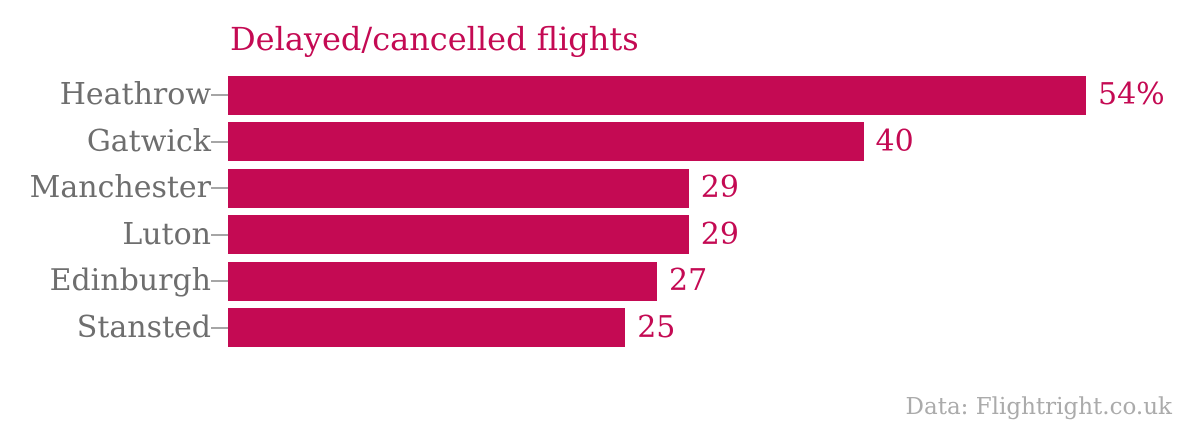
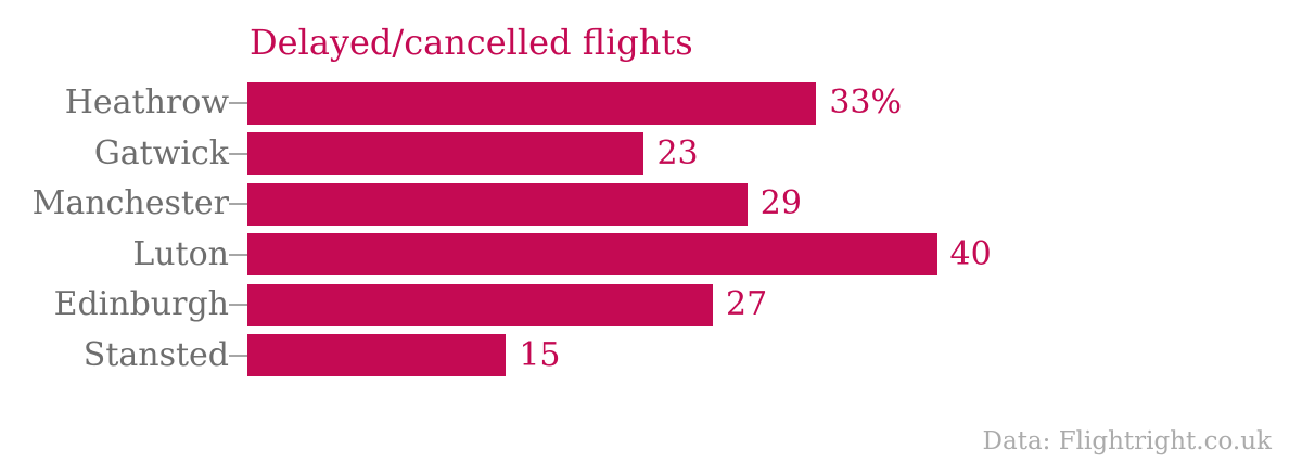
Heathrow: 54% -> 33%
Gatwick: 40 -> 23
Luton: 29 -> 40
Stansted: 25 -> 15
